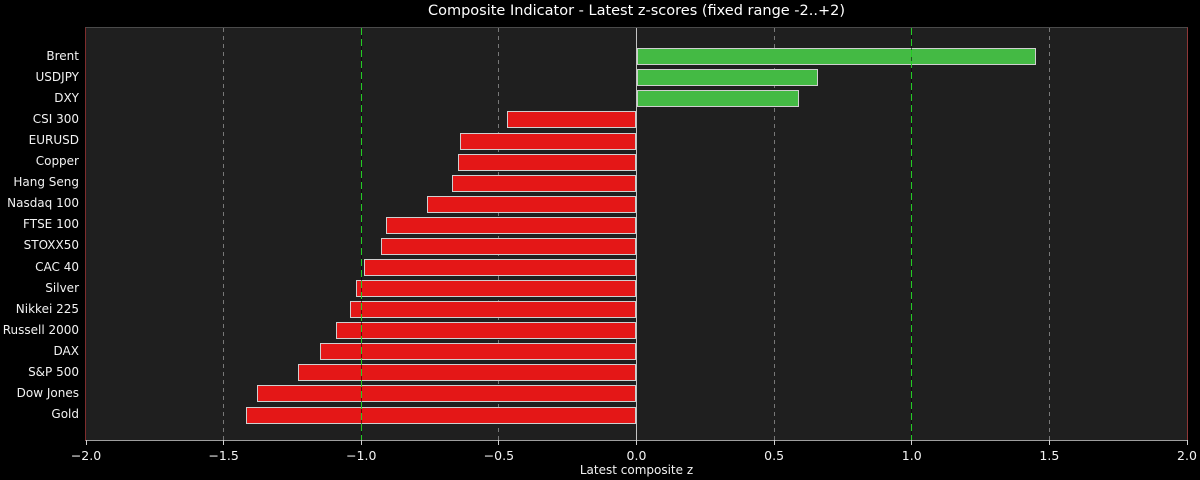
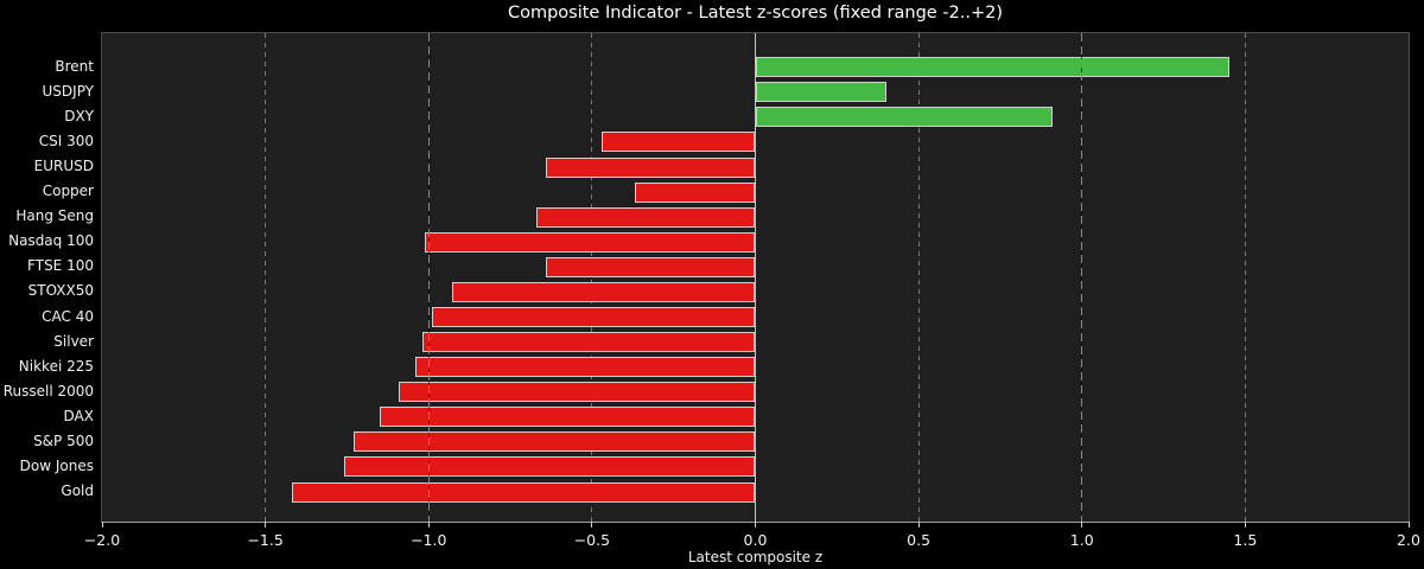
USDJPY: 0.66 -> 0.40
DXY: 0.59 -> 0.91
Copper: -0.65 -> -0.37
Nasdaq 100: -0.76 -> -1.01
FTSE 100: -0.91 -> -0.64
Dow Jones: -1.38 -> -1.26
